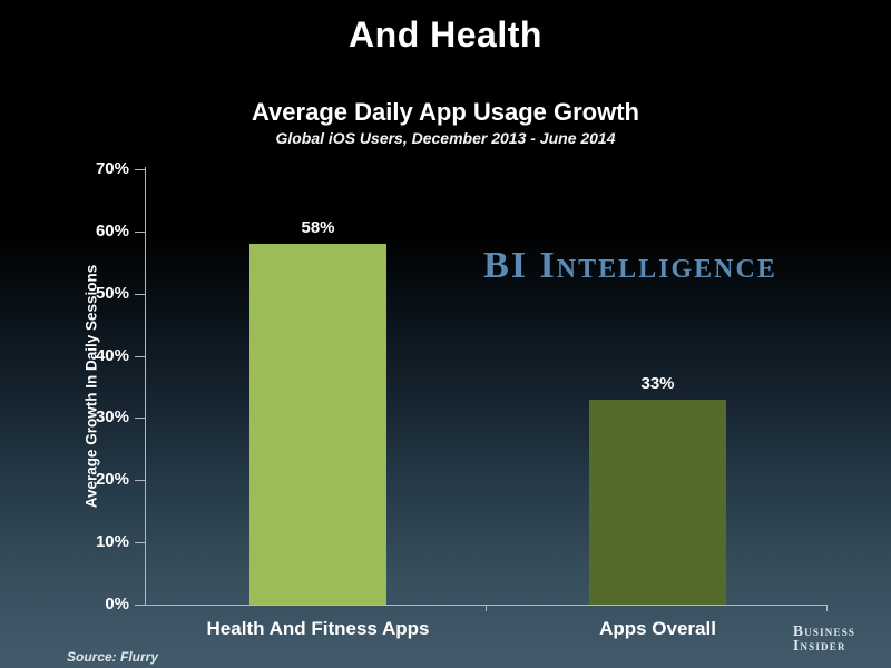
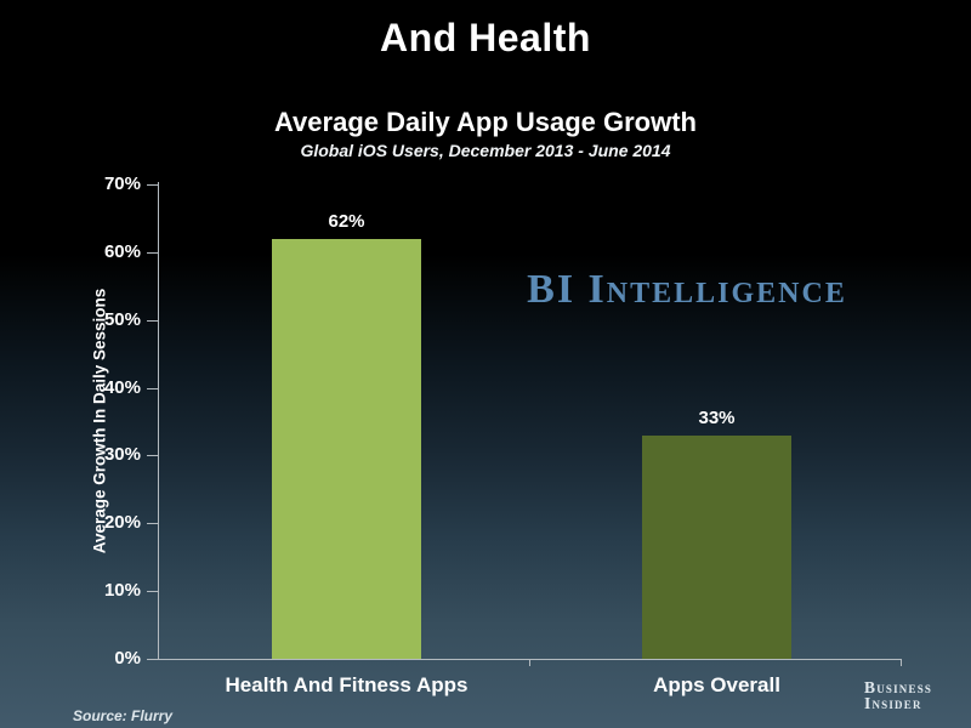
Health And Fitness Apps: 58% -> 62%
